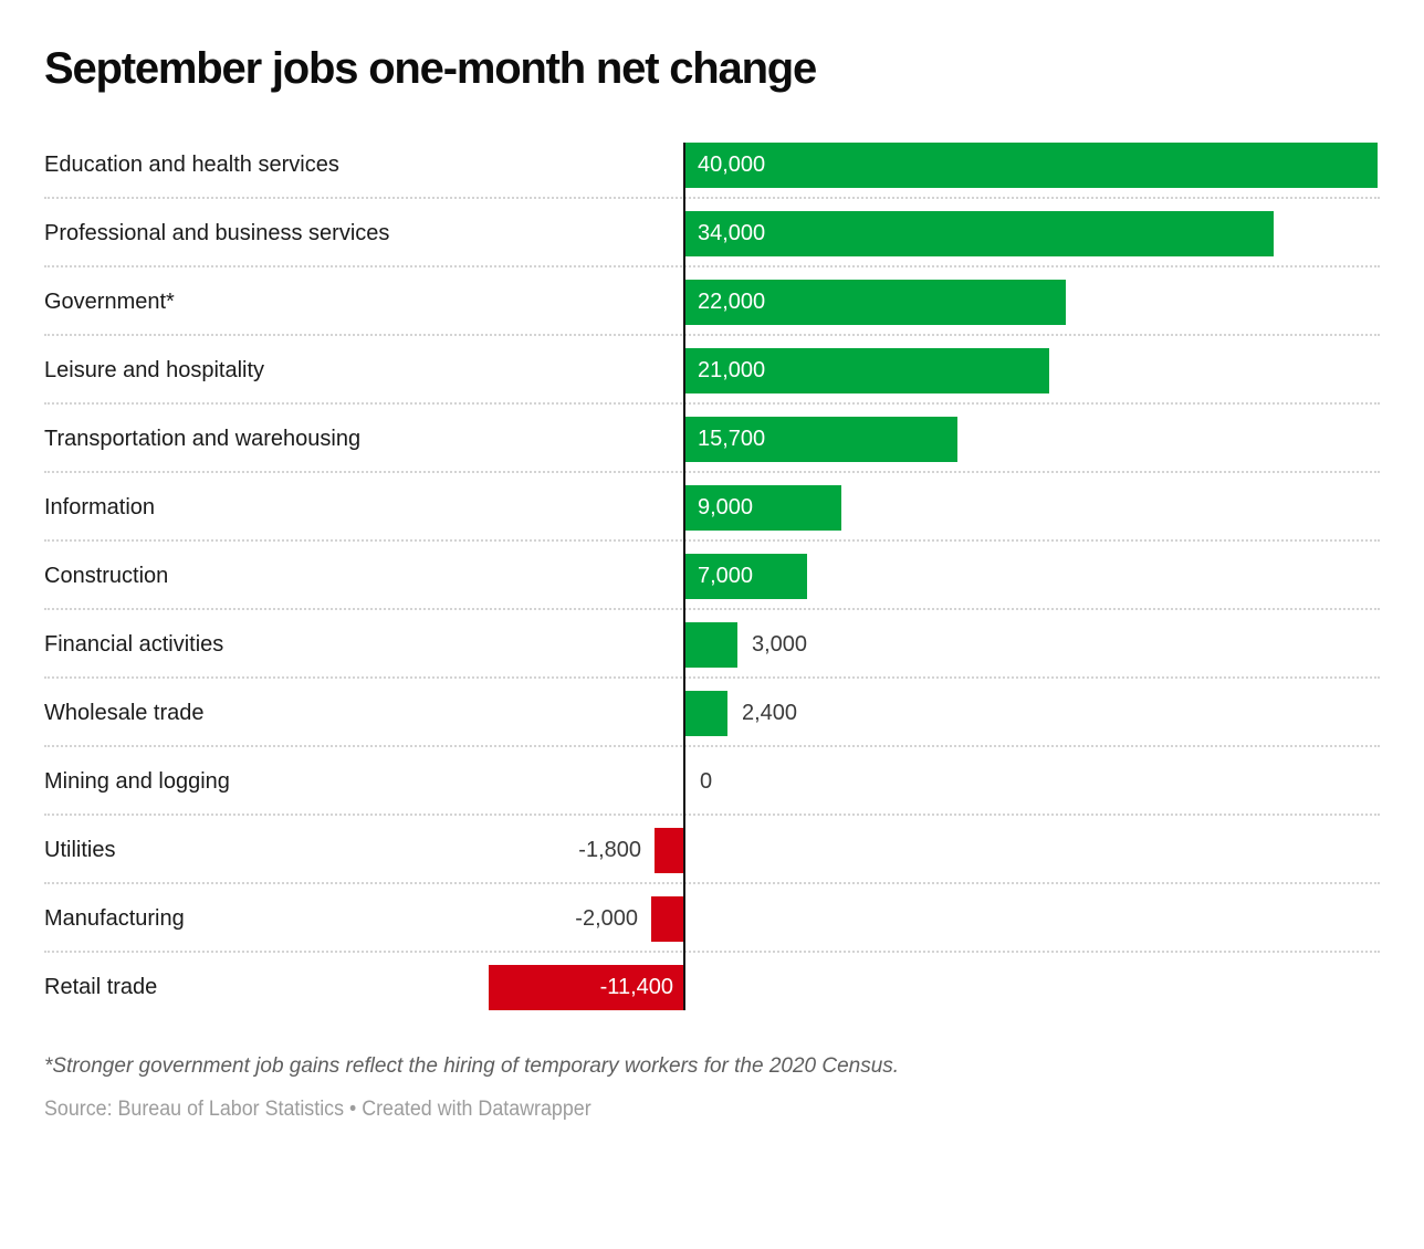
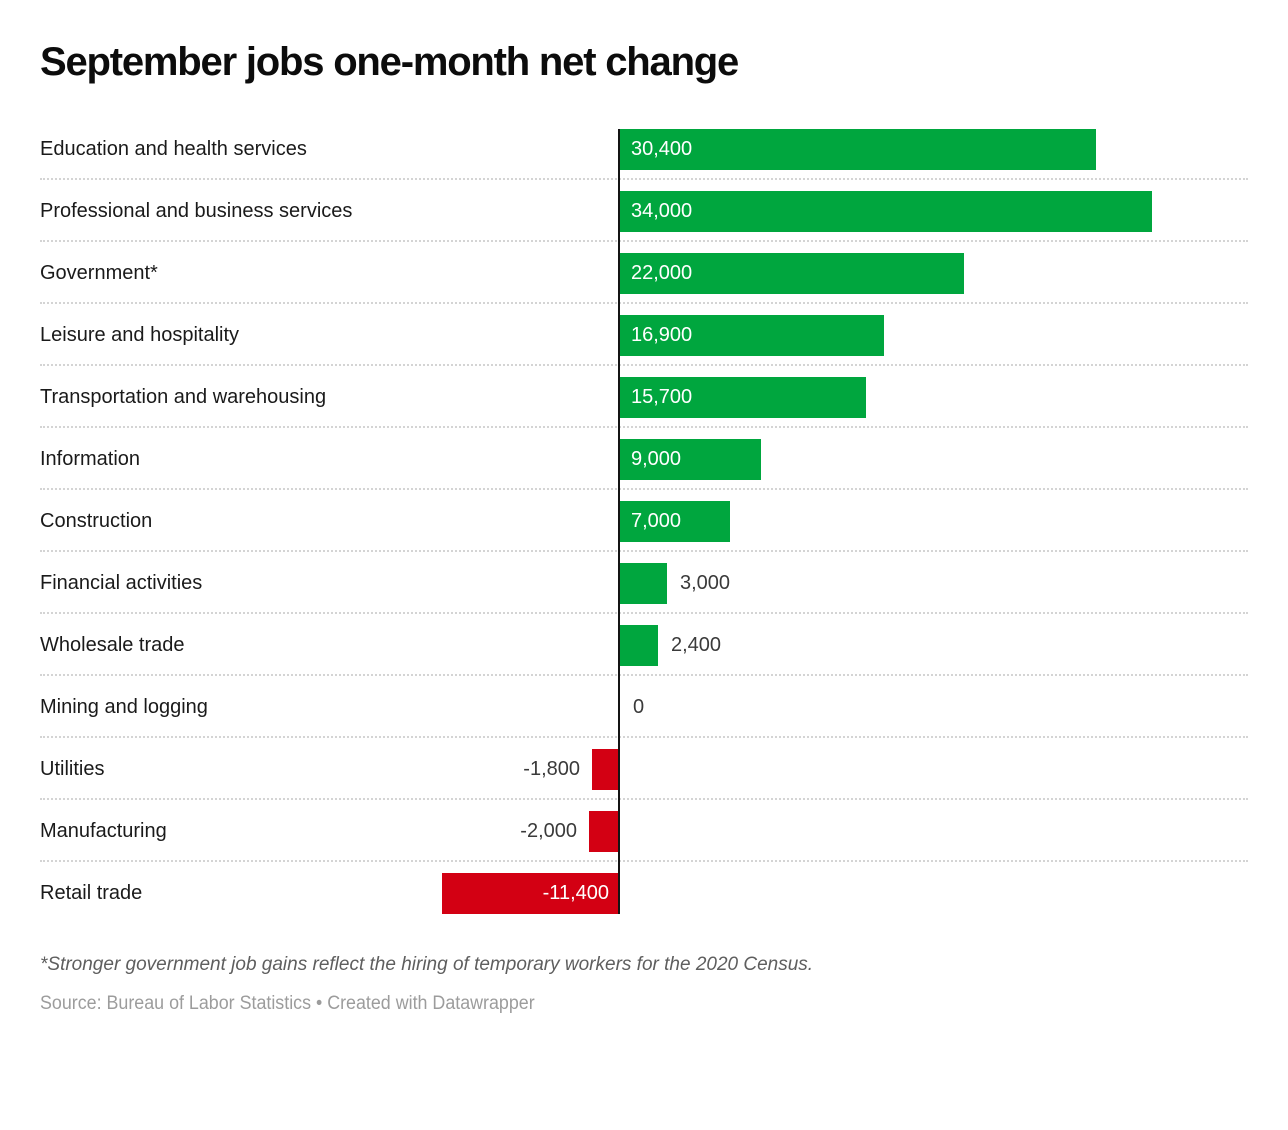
Education and health services: 40,000 -> 30,400
Leisure and hospitality: 21,000 -> 16,900
